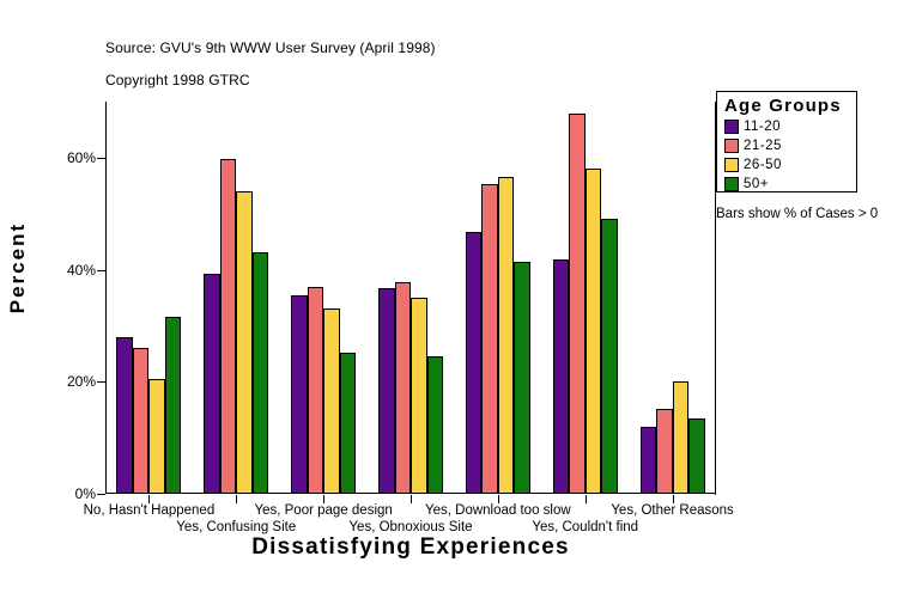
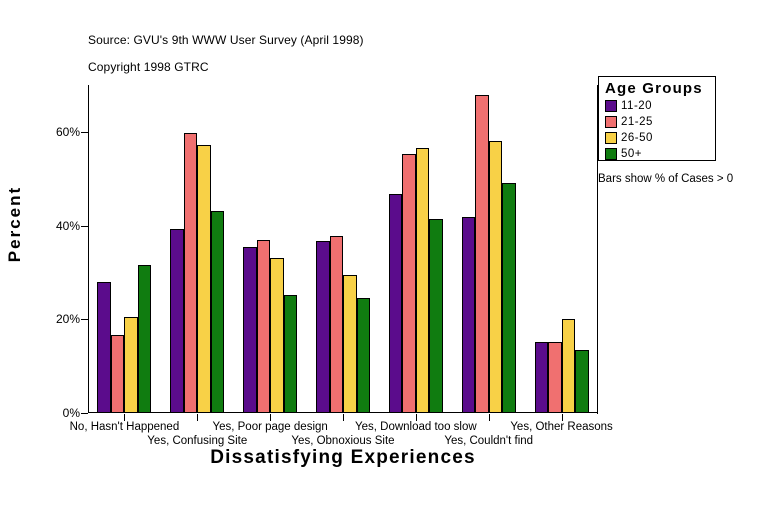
21-25/No, Hasn't Happened: 26% -> 17%
26-50/Yes, Confusing Site: 54% -> 57%
26-50/Yes, Obnoxious Site: 35% -> 30%
11-20/Yes, Other Reasons: 12% -> 15%
